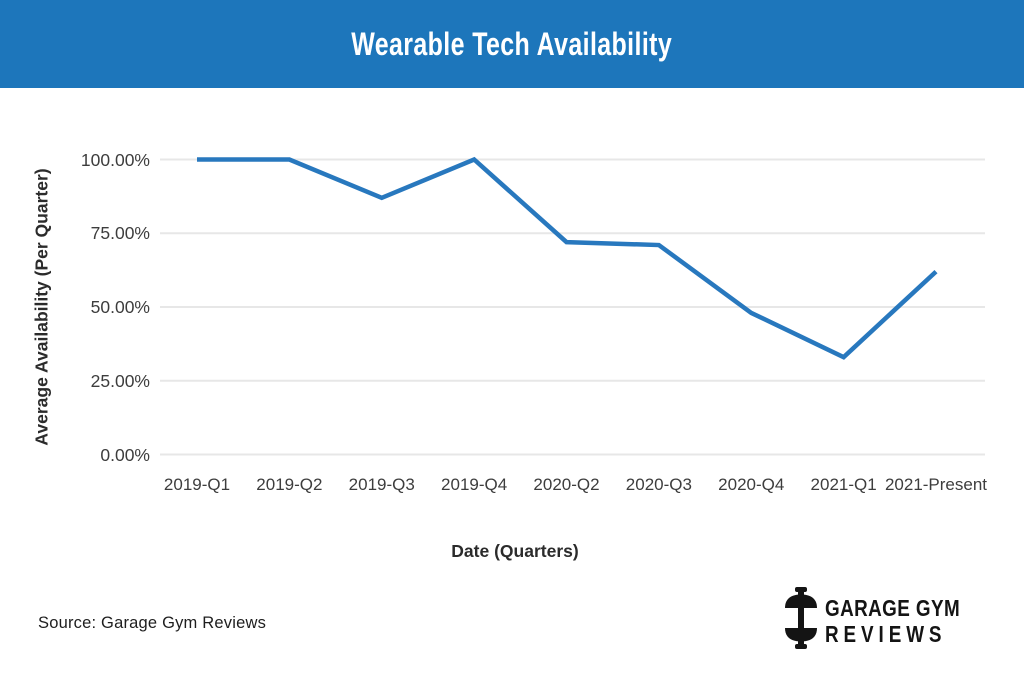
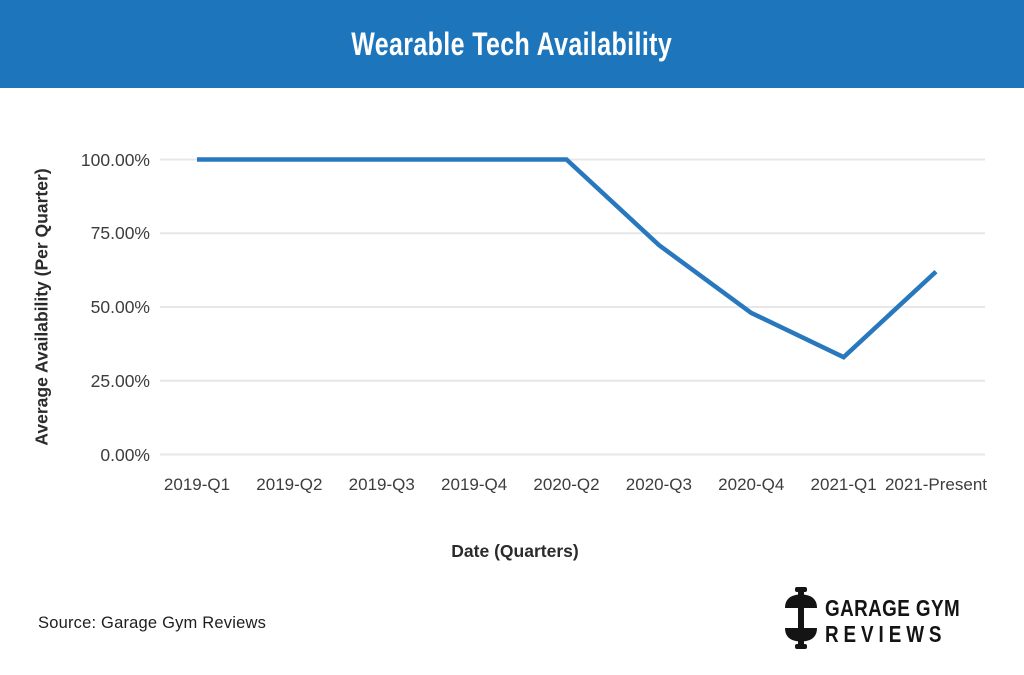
2019-Q3: 87% -> 100%
2020-Q2: 72% -> 100%
